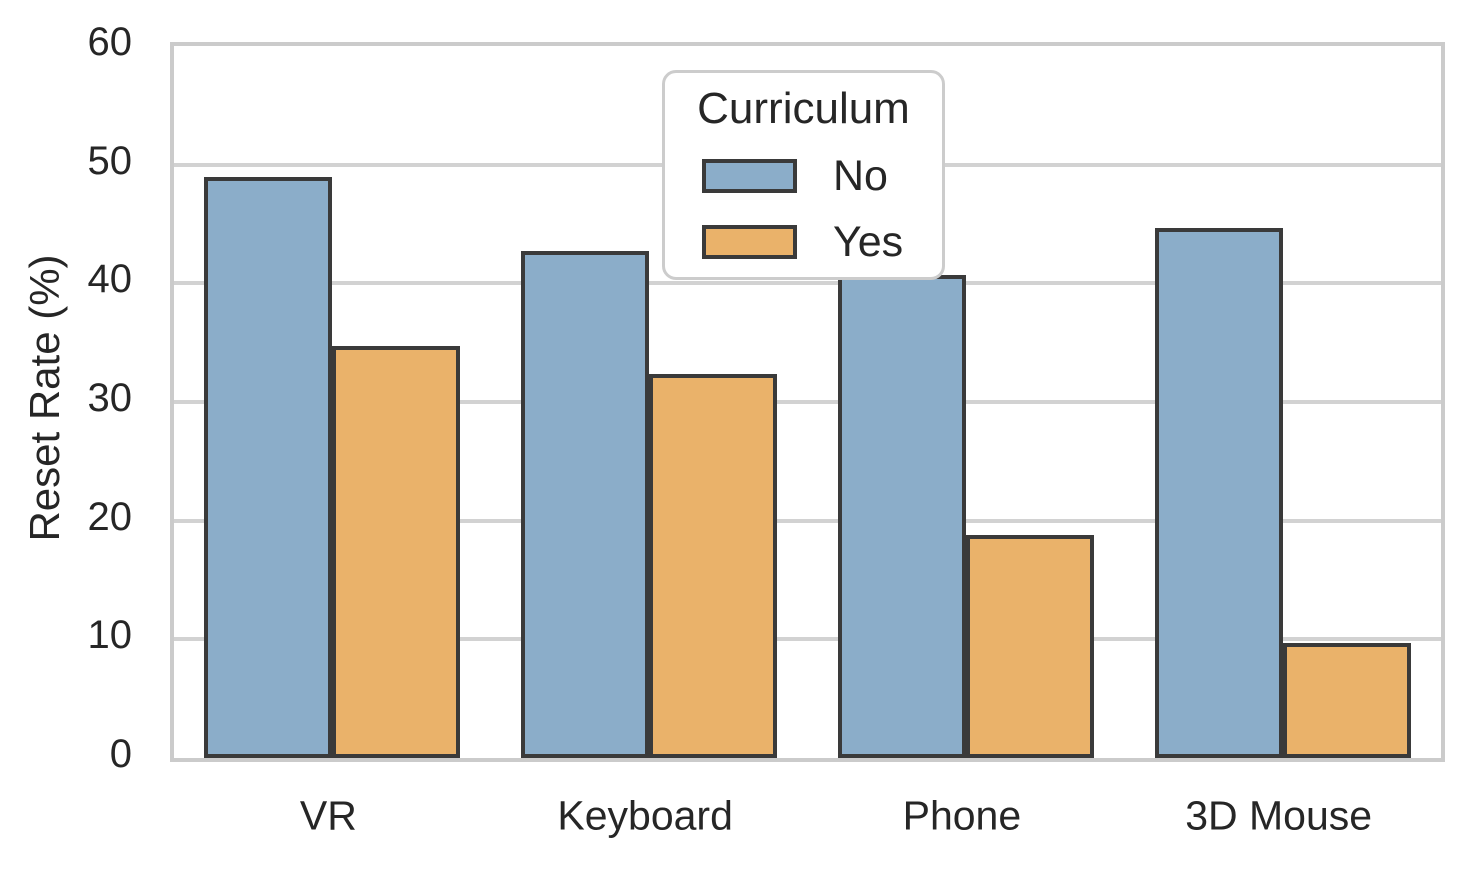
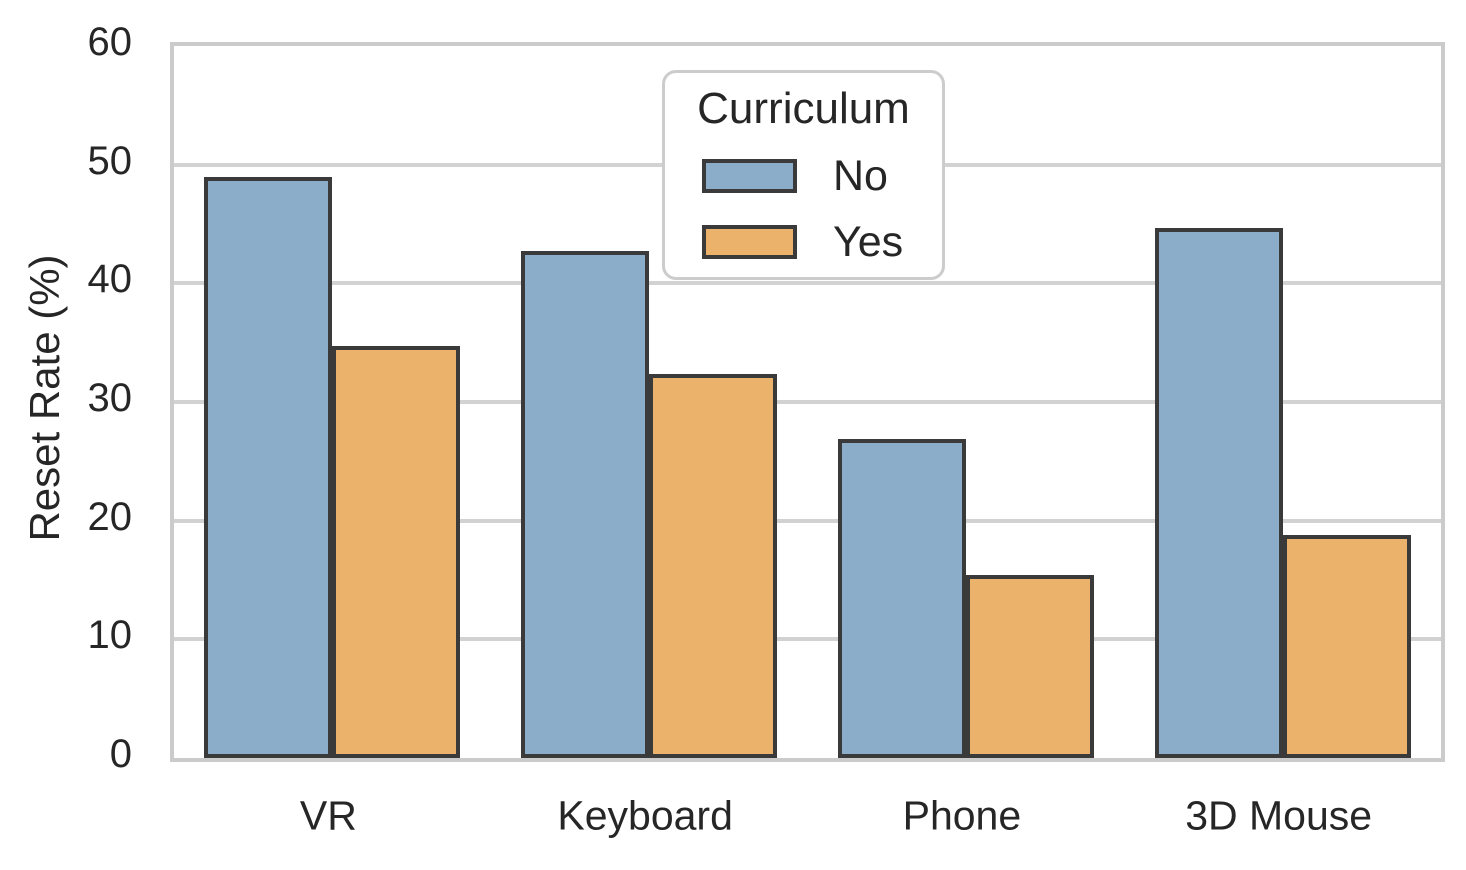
No/Phone: 40.7 -> 26.9
Yes/Phone: 18.8 -> 15.4
Yes/3D Mouse: 9.7 -> 18.8
